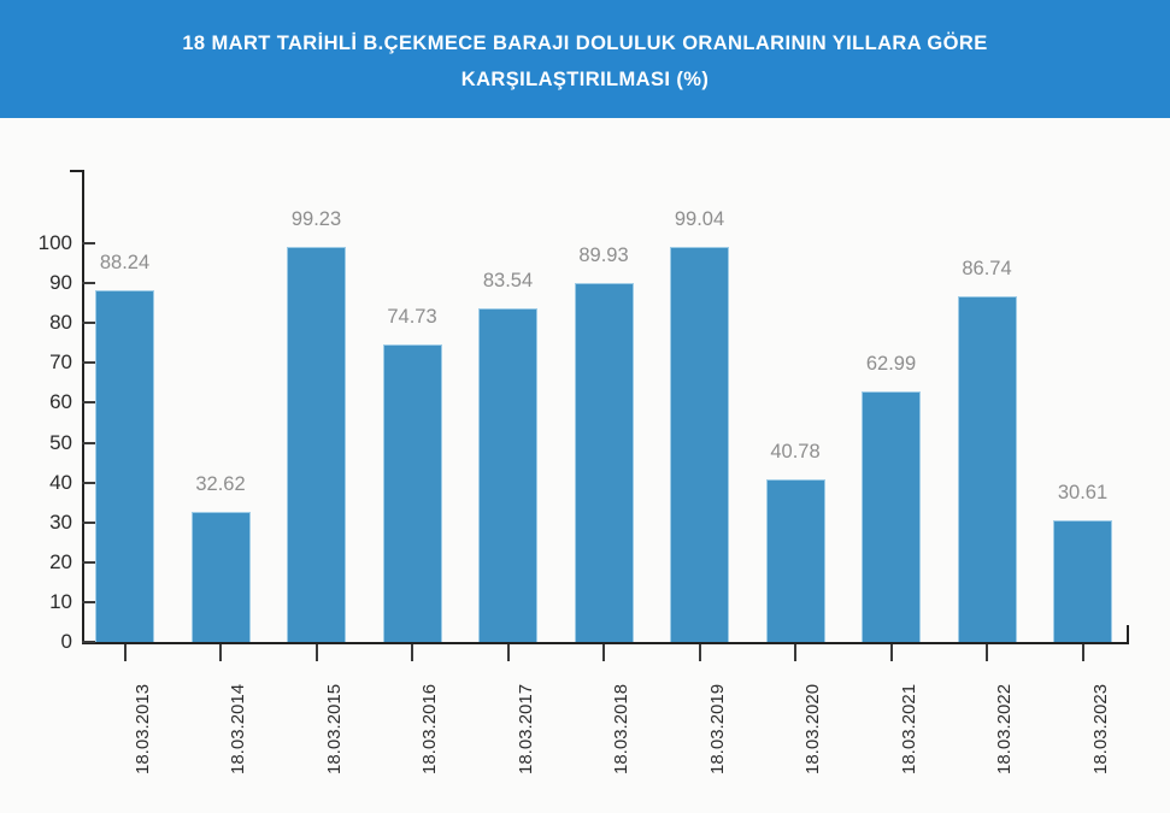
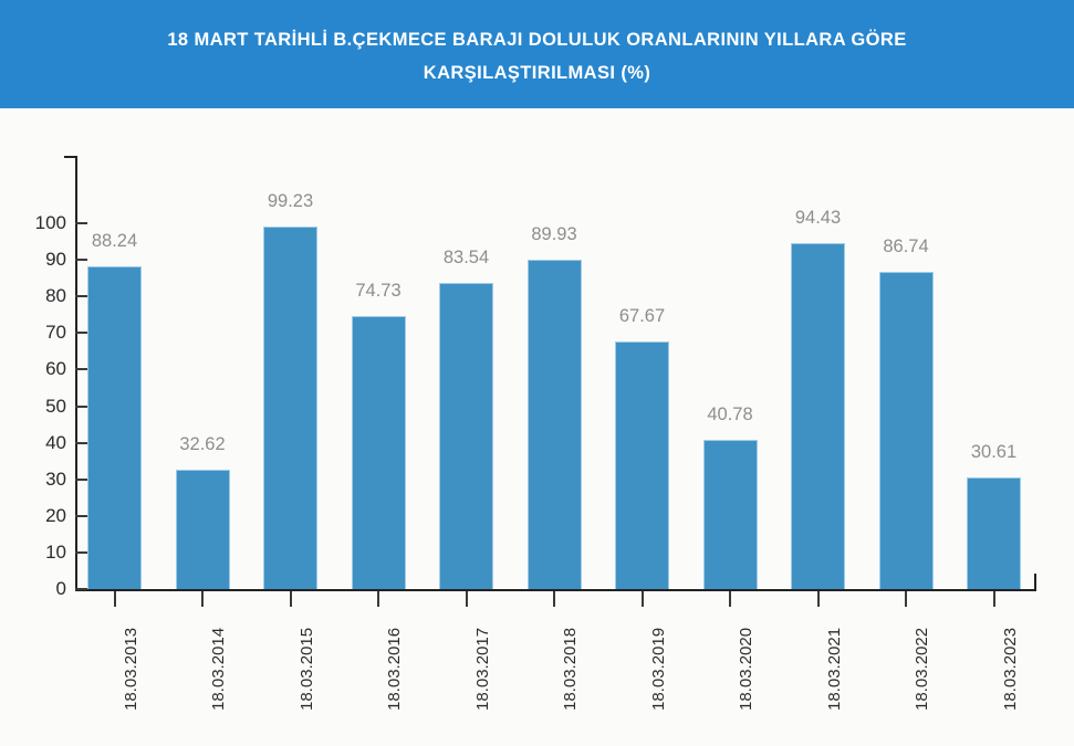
18.03.2019: 99.04 -> 67.67
18.03.2021: 62.99 -> 94.43
